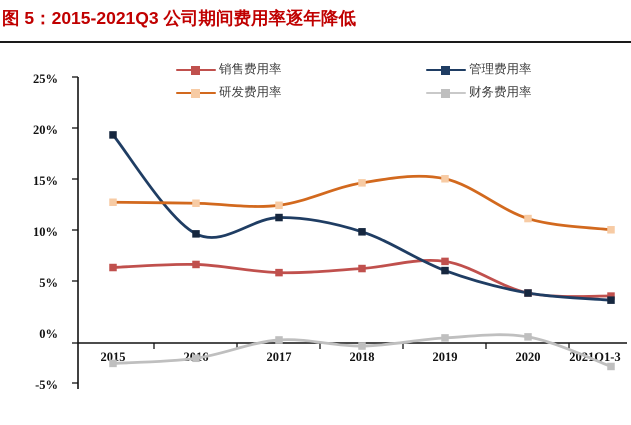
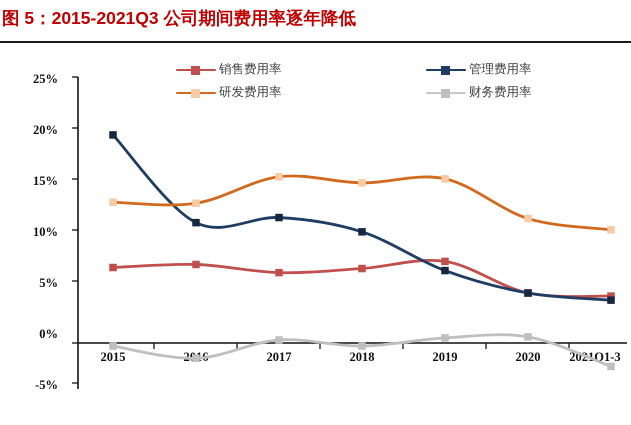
财务费用率/2015: -2.0% -> -0.3%
管理费用率/2016: 10.7% -> 11.8%
研发费用率/2017: 13.5% -> 16.3%
